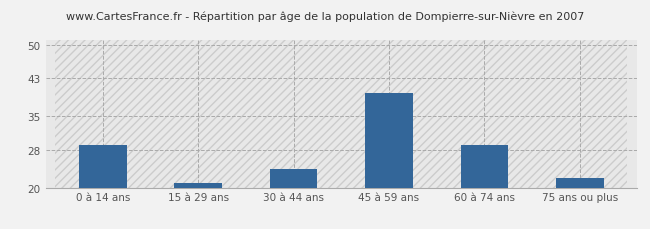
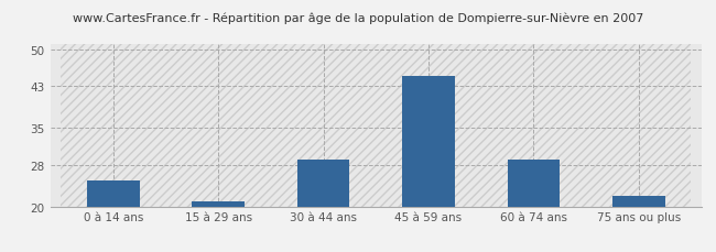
0 à 14 ans: 29 -> 25
30 à 44 ans: 24 -> 29
45 à 59 ans: 40 -> 45
